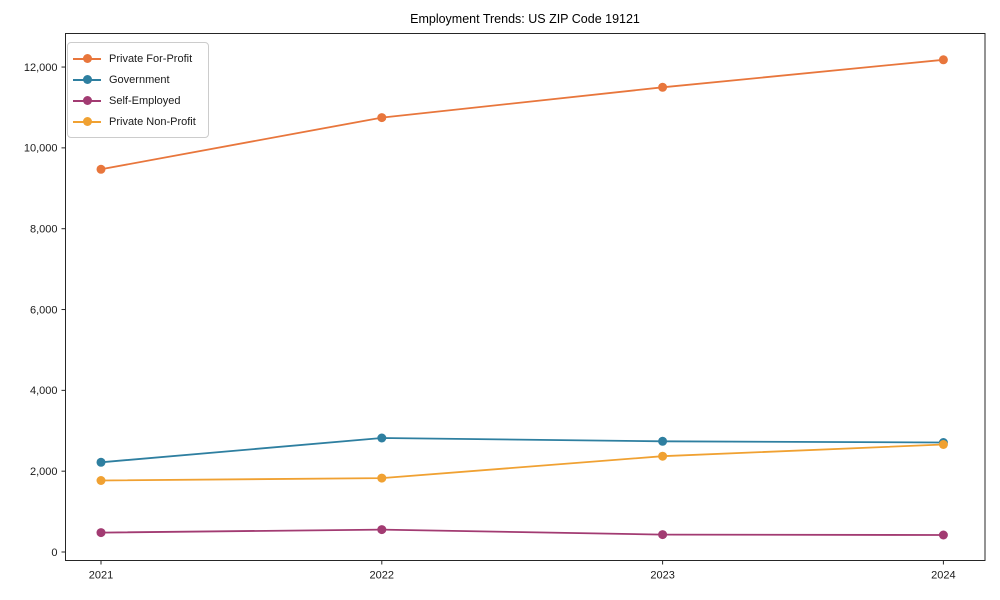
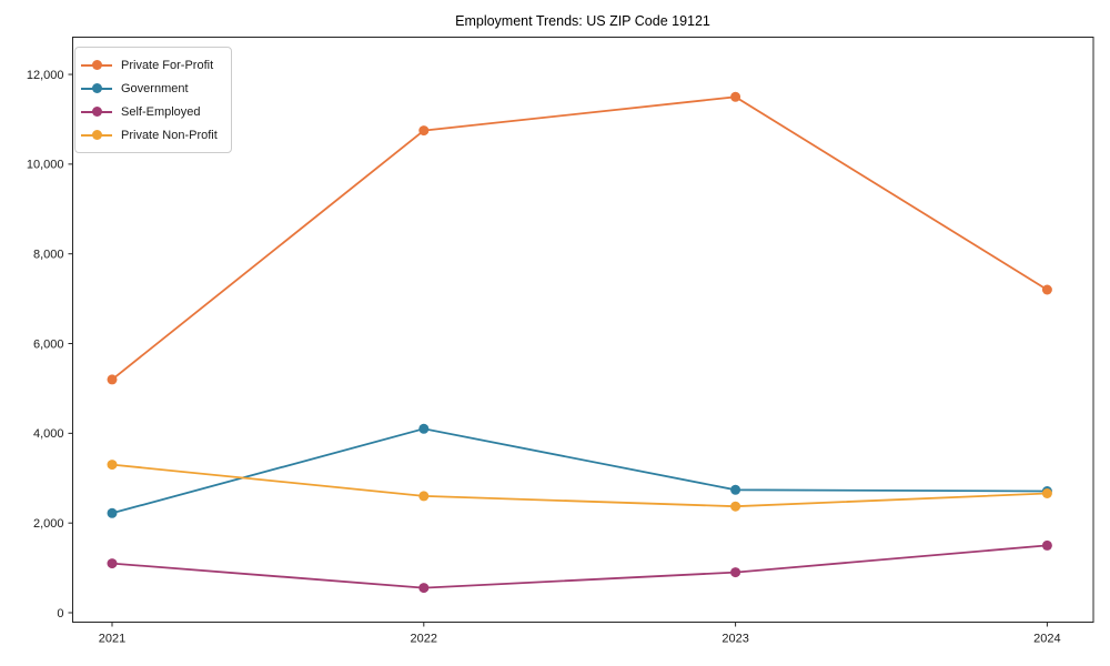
Private For-Profit/2021: 9500 -> 5200
Self-Employed/2021: 500 -> 1100
Private Non-Profit/2021: 1800 -> 3300
Government/2022: 2800 -> 4100
Private Non-Profit/2022: 1800 -> 2600
Self-Employed/2023: 400 -> 900
Private For-Profit/2024: 12200 -> 7200
Self-Employed/2024: 400 -> 1500
